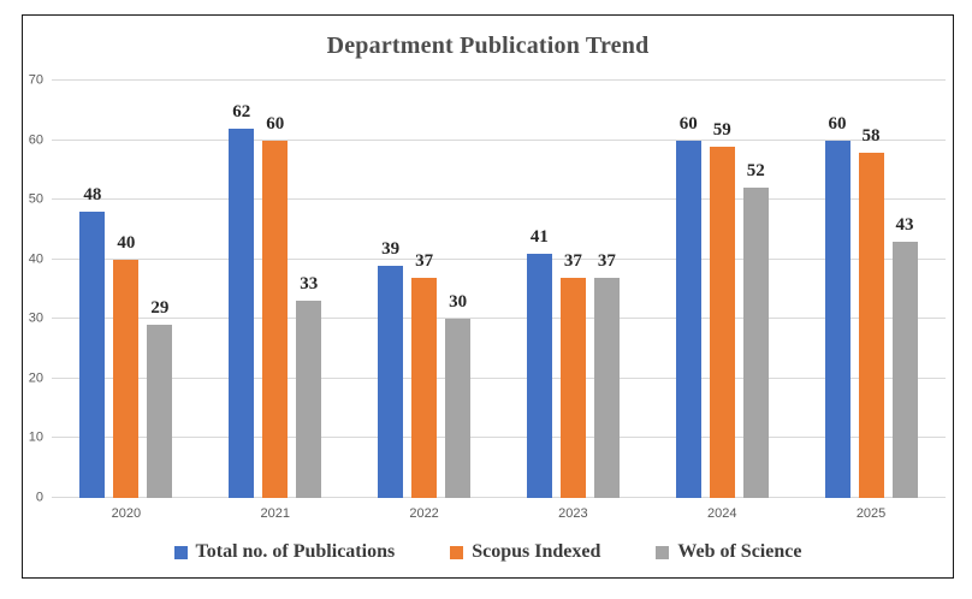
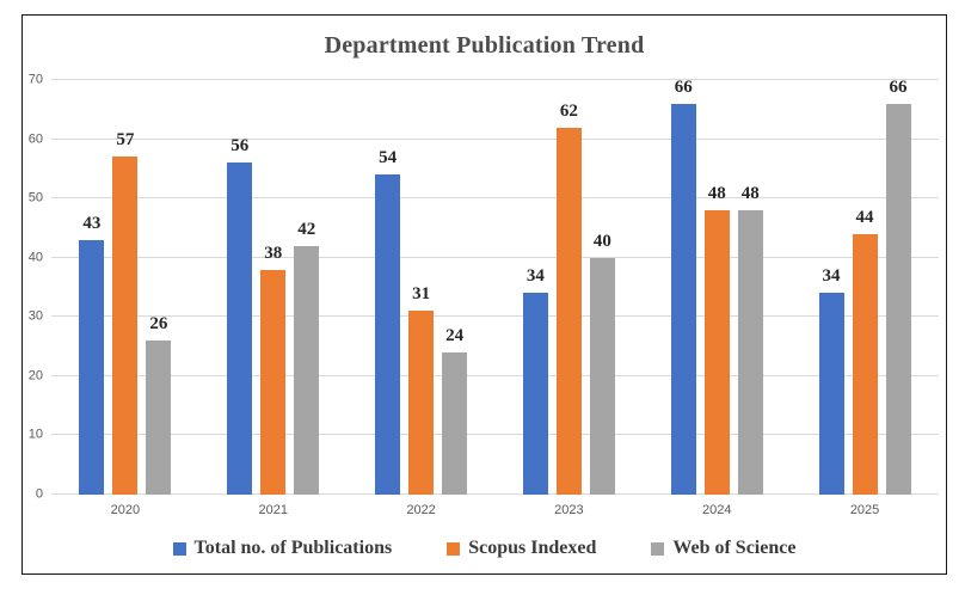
Total no. of Publications/2020: 48 -> 43
Scopus Indexed/2020: 40 -> 57
Web of Science/2020: 29 -> 26
Total no. of Publications/2021: 62 -> 56
Scopus Indexed/2021: 60 -> 38
Web of Science/2021: 33 -> 42
Total no. of Publications/2022: 39 -> 54
Scopus Indexed/2022: 37 -> 31
Web of Science/2022: 30 -> 24
Total no. of Publications/2023: 41 -> 34
Scopus Indexed/2023: 37 -> 62
Web of Science/2023: 37 -> 40
Total no. of Publications/2024: 60 -> 66
Scopus Indexed/2024: 59 -> 48
Web of Science/2024: 52 -> 48
Total no. of Publications/2025: 60 -> 34
Scopus Indexed/2025: 58 -> 44
Web of Science/2025: 43 -> 66
